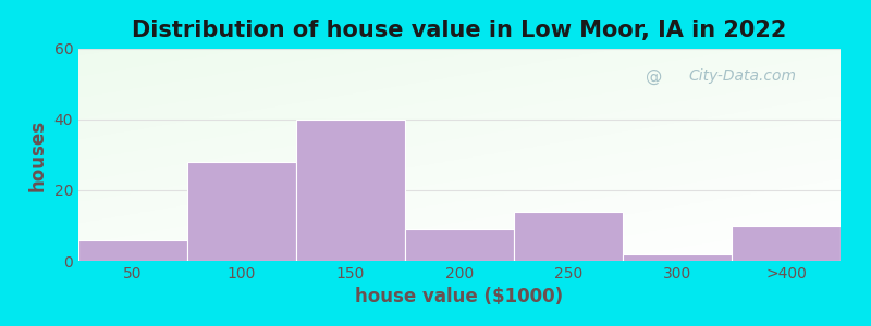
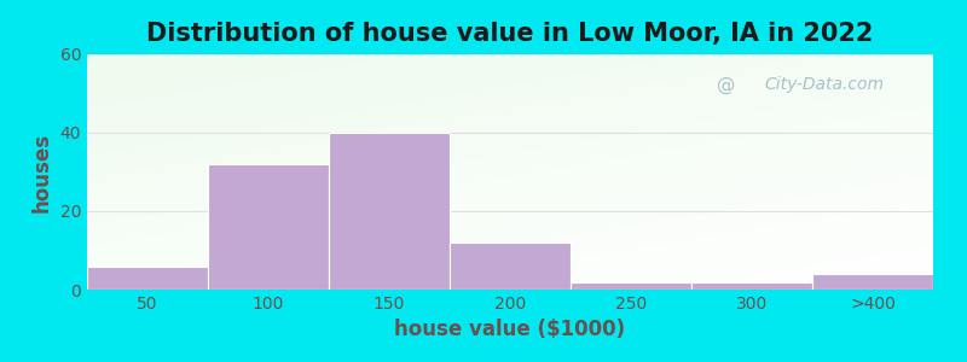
100: 28 -> 32
200: 9 -> 12
250: 14 -> 2
>400: 10 -> 4
